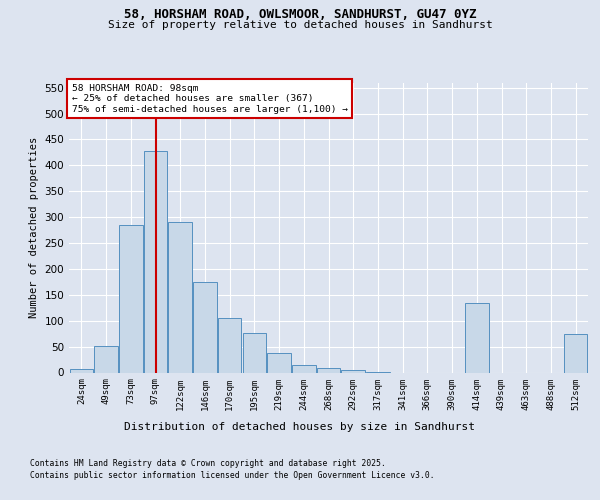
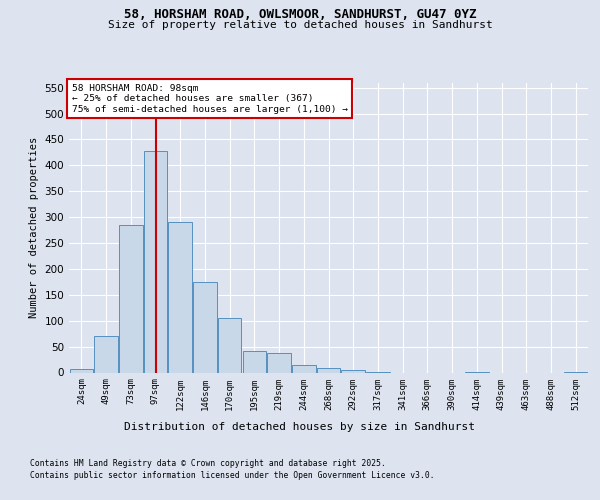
49sqm: 52 -> 70
195sqm: 76 -> 42
414sqm: 134 -> 1
512sqm: 74 -> 1
